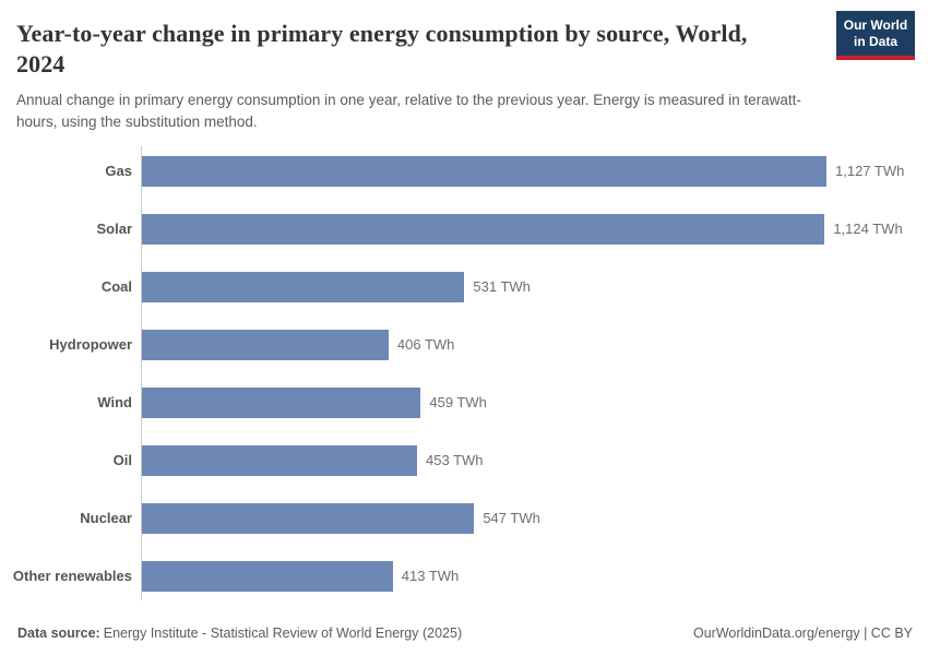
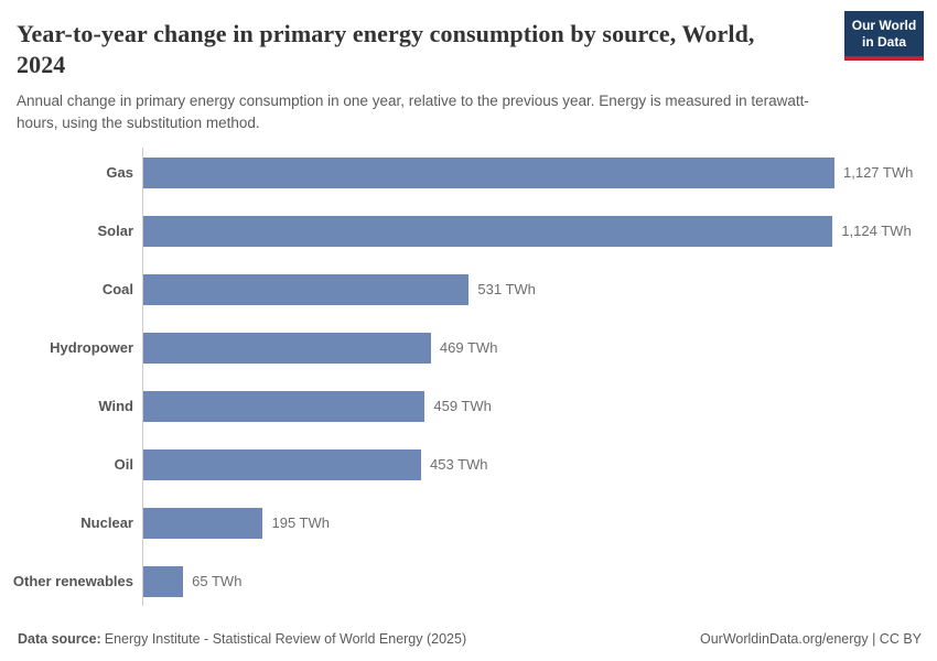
Hydropower: 406 -> 469
Nuclear: 547 -> 195
Other renewables: 413 -> 65
